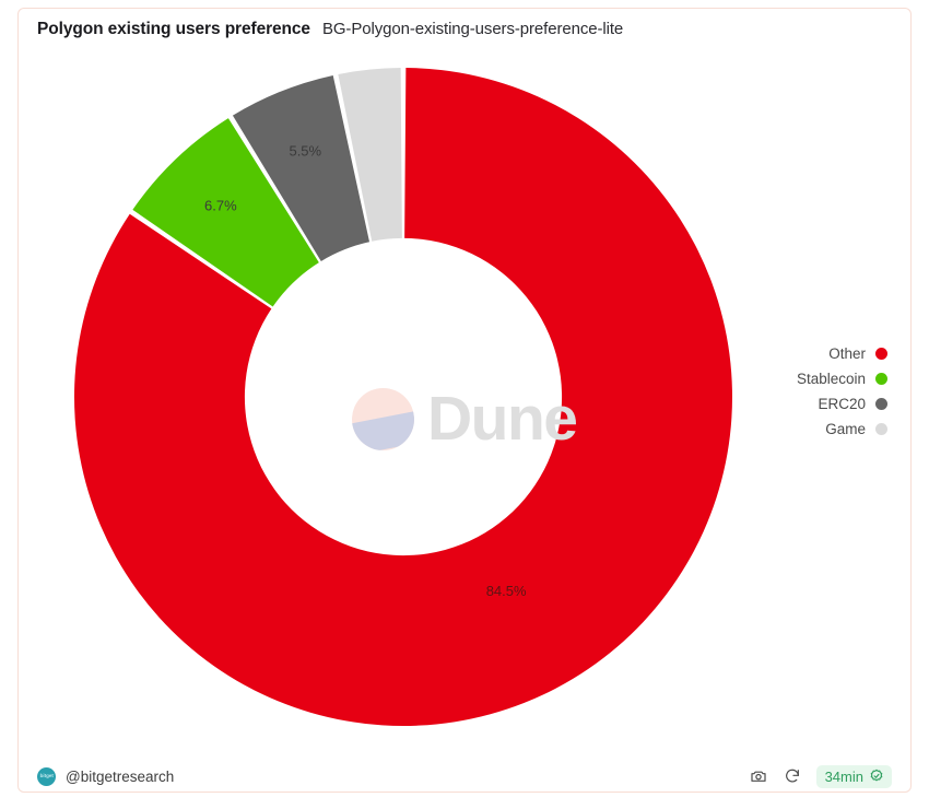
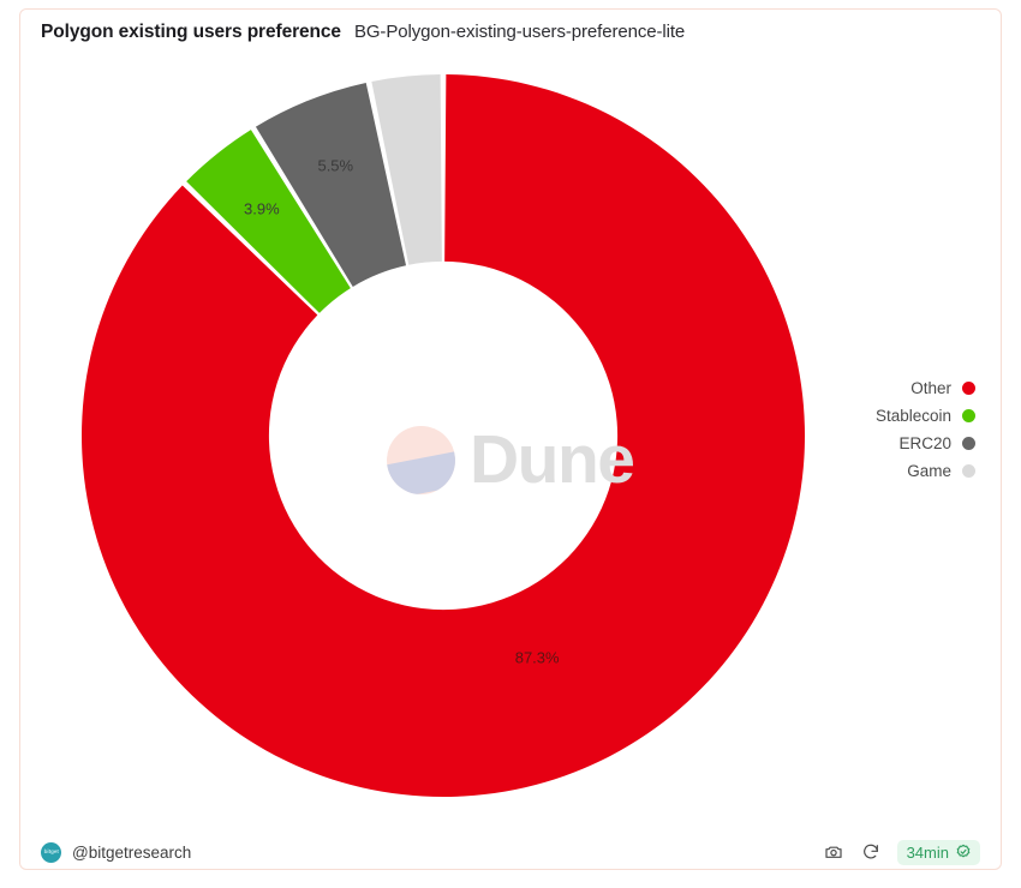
Other: 84.5% -> 87.3%
Stablecoin: 6.7% -> 3.9%
